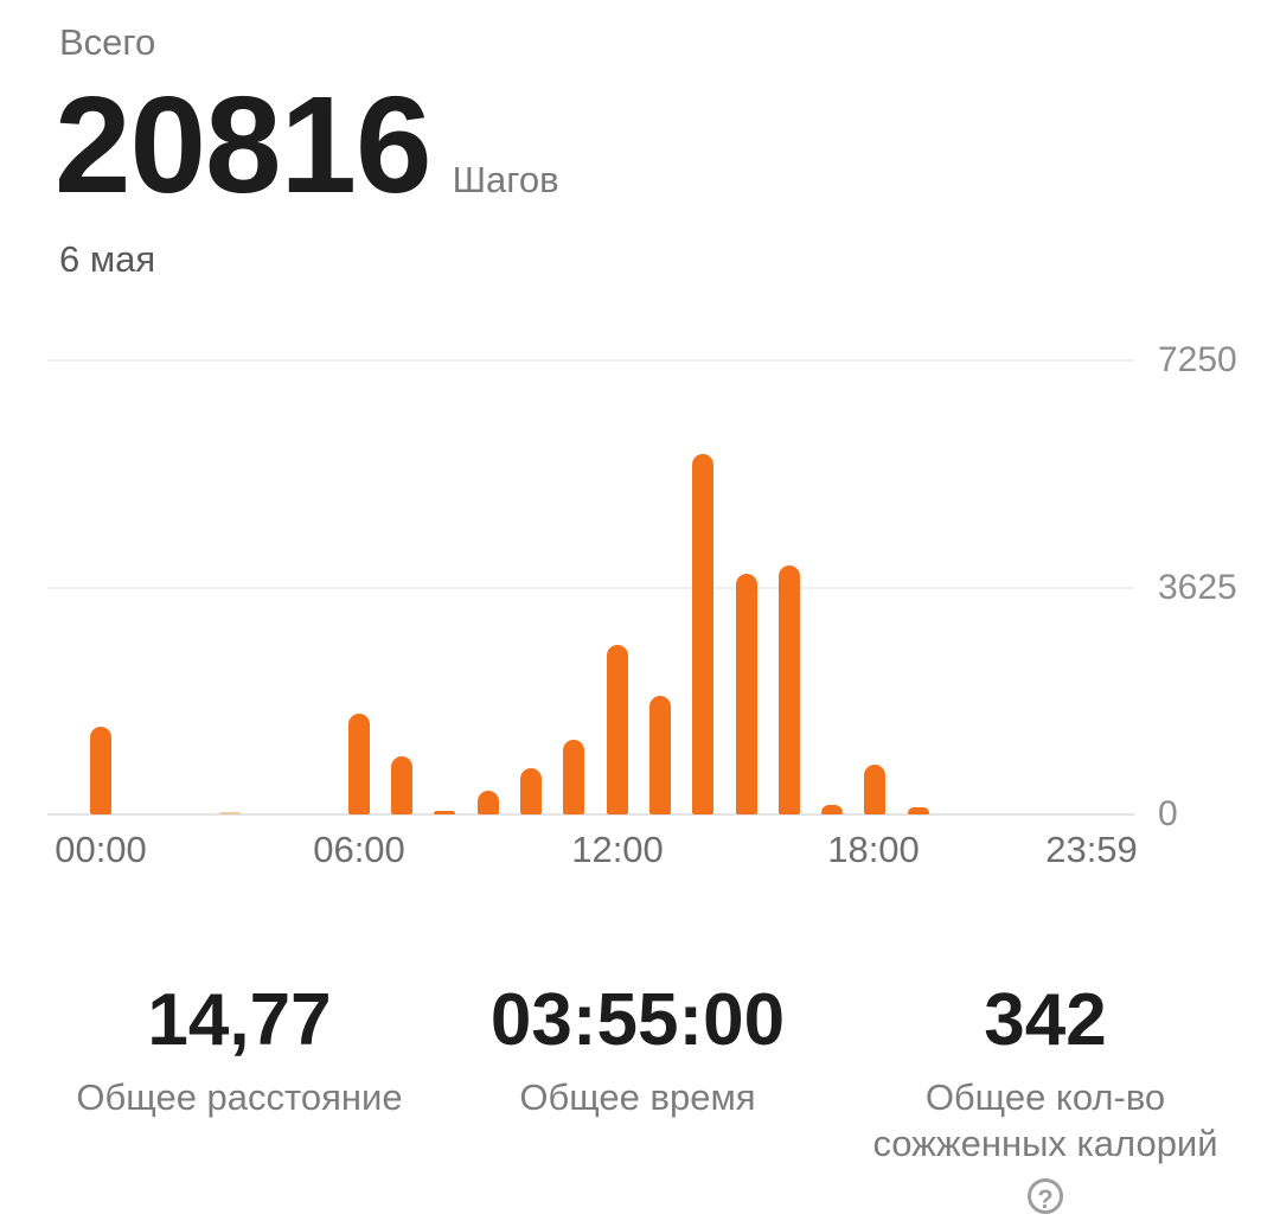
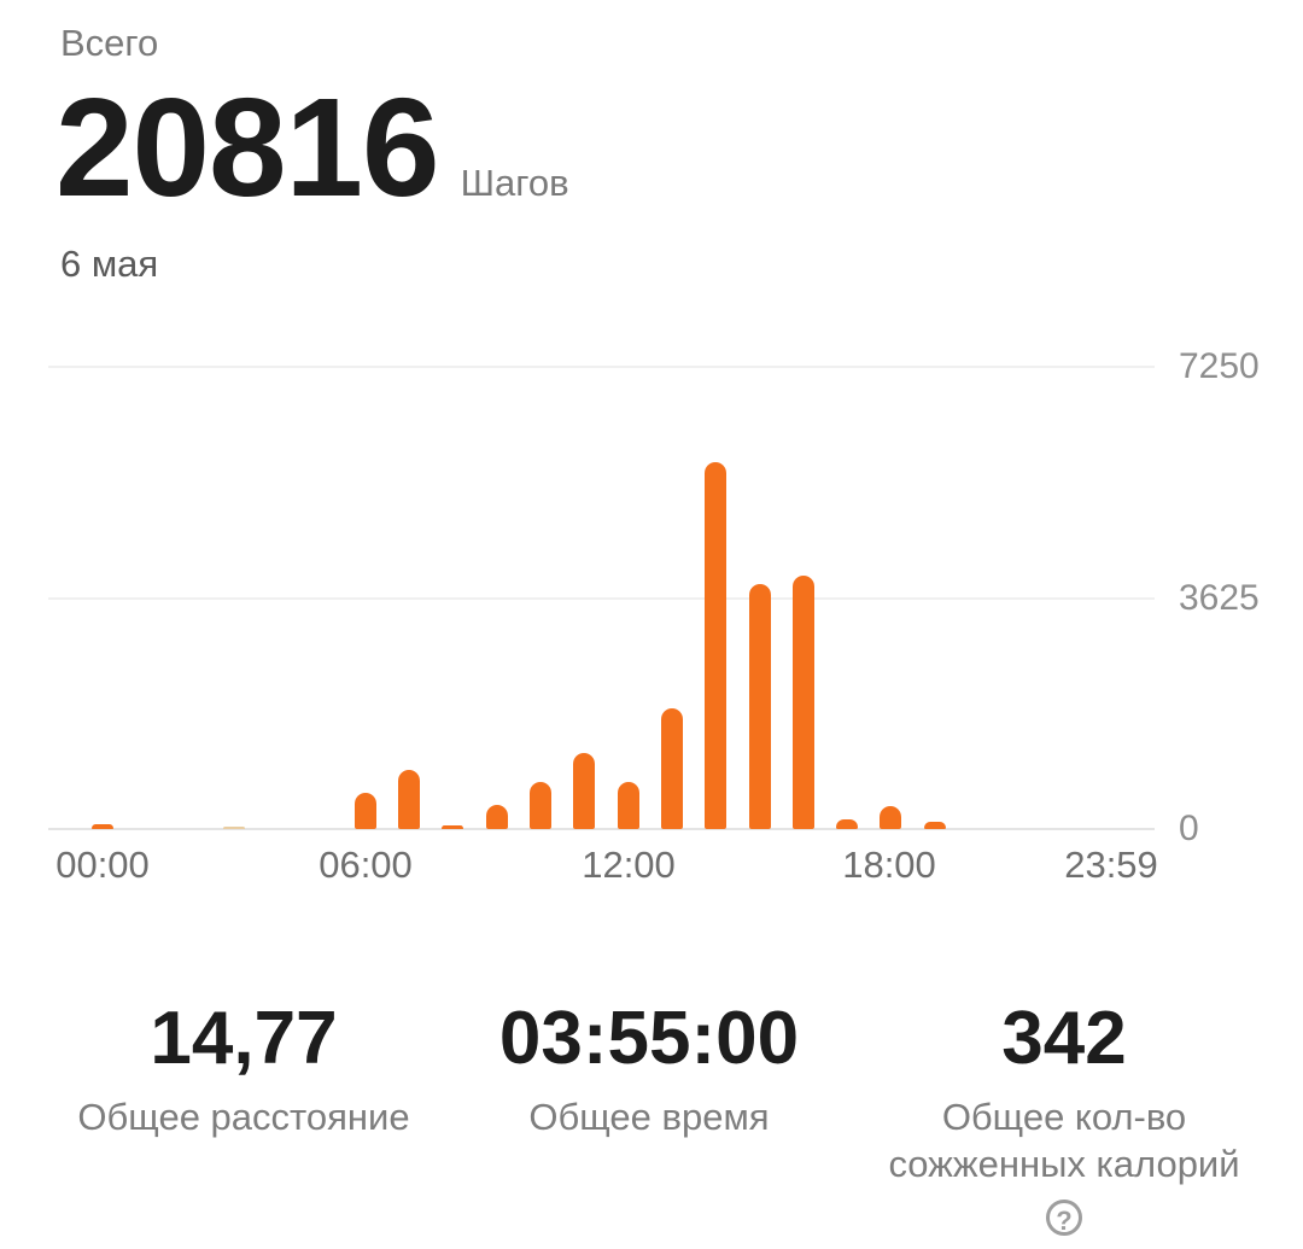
00:00: 1400 -> 100
06:00: 1600 -> 600
12:00: 2700 -> 700
18:00: 800 -> 400
